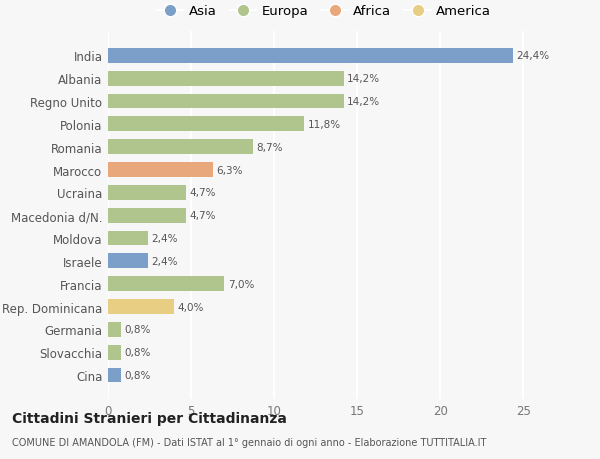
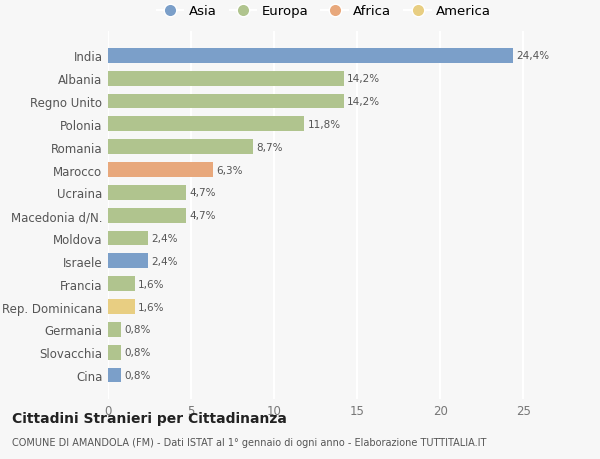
Francia: 7,0% -> 1,6%
Rep. Dominicana: 4,0% -> 1,6%
